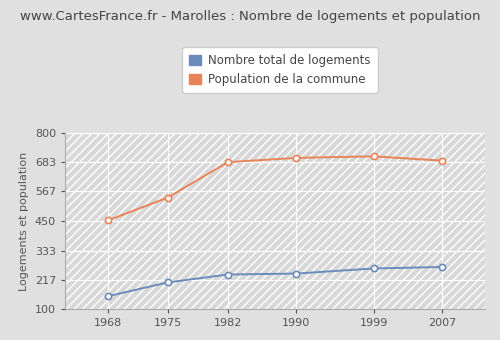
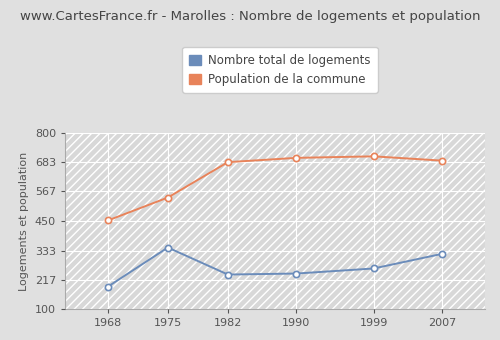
Nombre total de logements/1968: 152 -> 190
Nombre total de logements/1975: 207 -> 345
Nombre total de logements/2007: 268 -> 320
